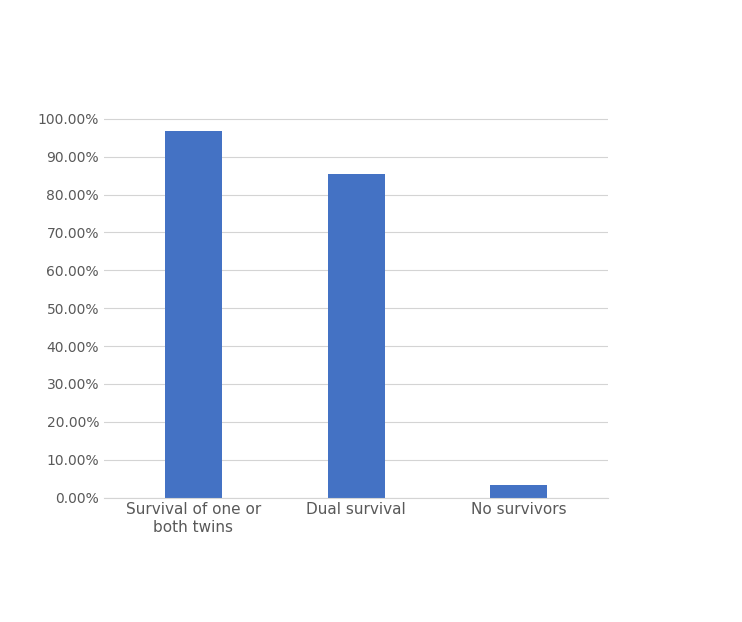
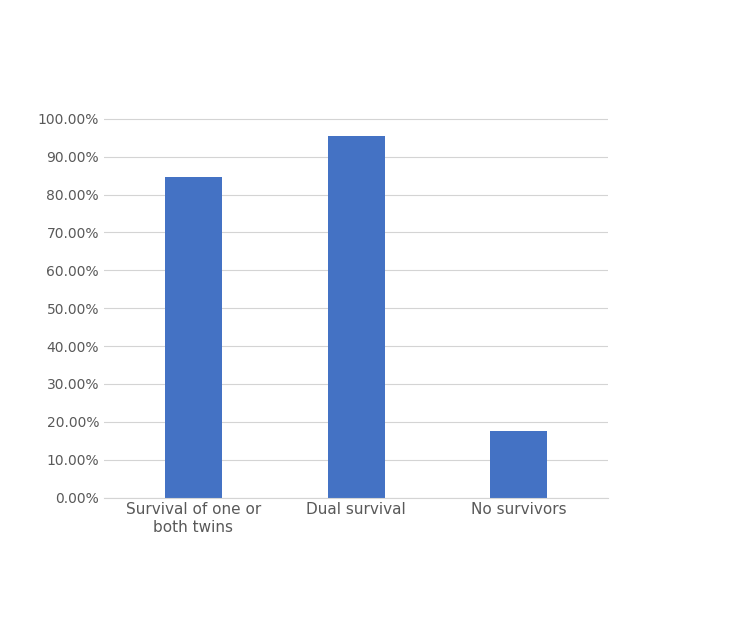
Survival of one or both twins: 96.8% -> 84.5%
Dual survival: 85.5% -> 95.5%
No survivors: 3.2% -> 17.5%
